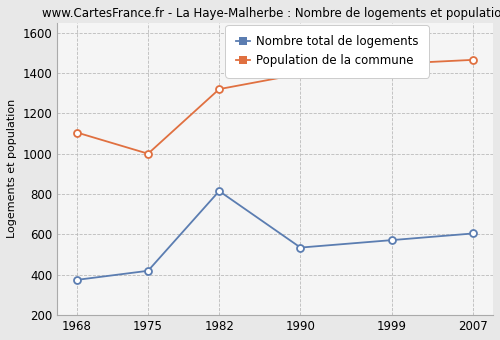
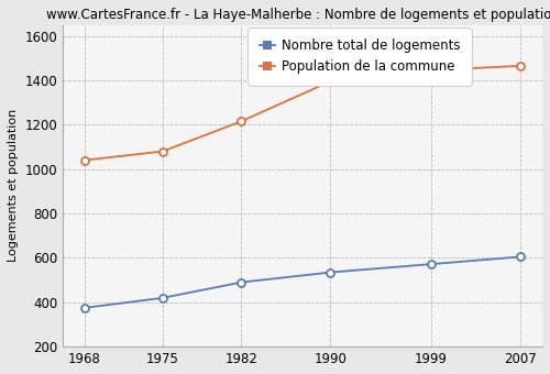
Population de la commune/1968: 1105 -> 1040
Population de la commune/1975: 1000 -> 1080
Nombre total de logements/1982: 815 -> 490
Population de la commune/1982: 1320 -> 1215
